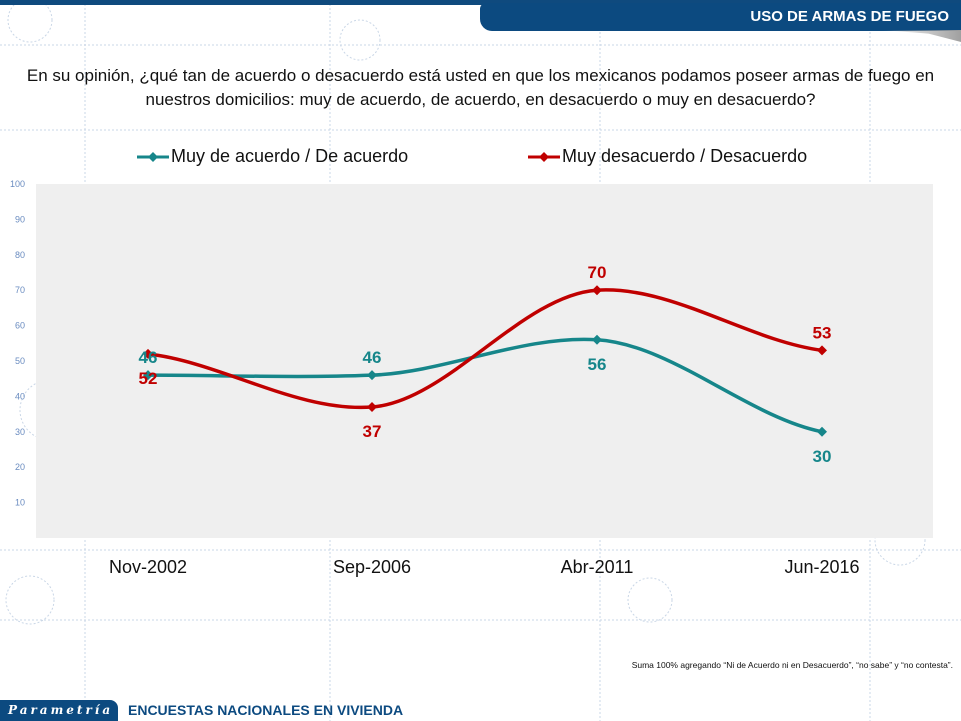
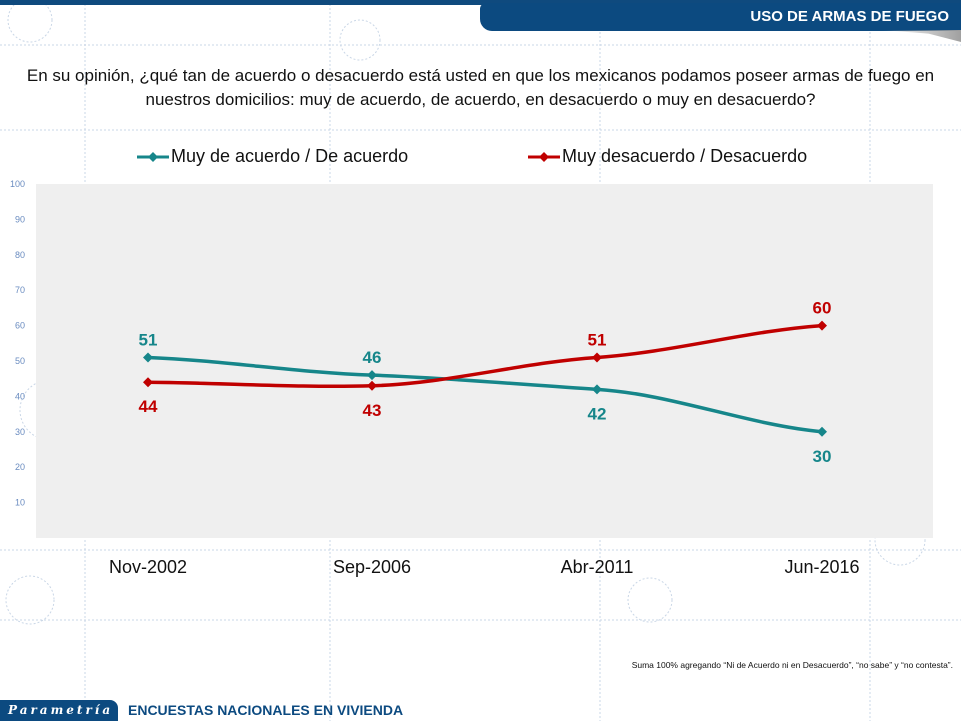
Muy de acuerdo / De acuerdo/Nov-2002: 46 -> 51
Muy desacuerdo / Desacuerdo/Nov-2002: 52 -> 44
Muy desacuerdo / Desacuerdo/Sep-2006: 37 -> 43
Muy de acuerdo / De acuerdo/Abr-2011: 56 -> 42
Muy desacuerdo / Desacuerdo/Abr-2011: 70 -> 51
Muy desacuerdo / Desacuerdo/Jun-2016: 53 -> 60
